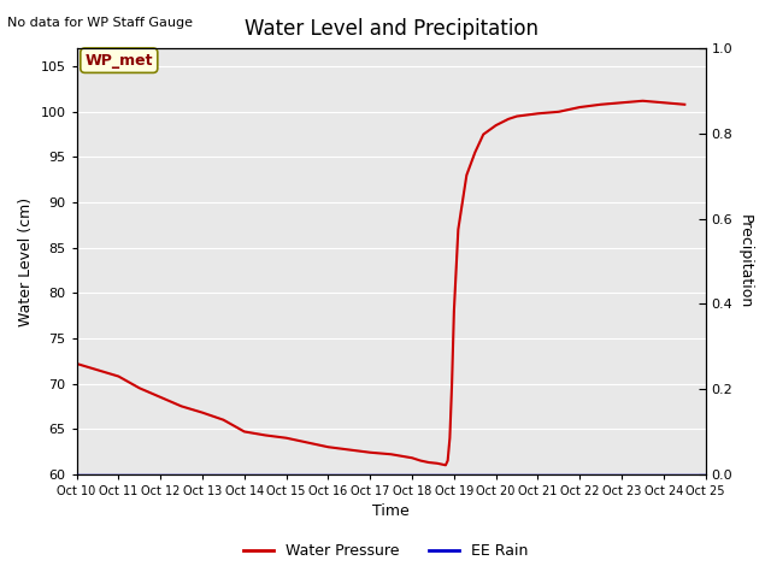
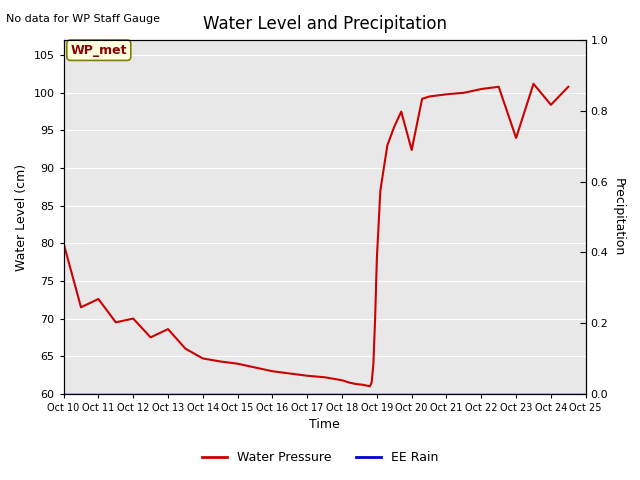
Oct 10: 72.2 -> 80.0
Oct 11: 70.8 -> 72.6
Oct 12: 68.5 -> 70.0
Oct 13: 66.8 -> 68.6
Oct 20: 98.5 -> 92.4
Oct 23: 101.0 -> 94.0
Oct 24: 101.0 -> 98.4
